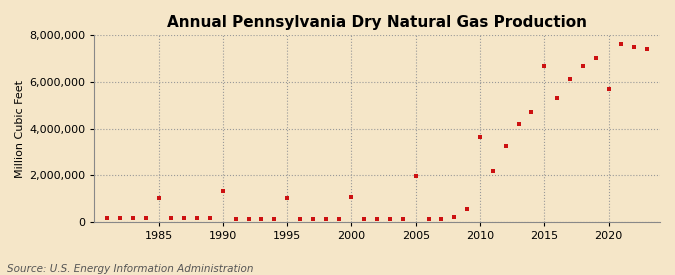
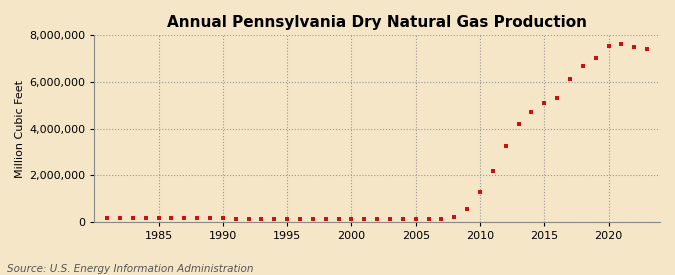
1985: 1,000,000 -> 160,000
1990: 1,300,000 -> 140,000
1995: 1,000,000 -> 130,000
2000: 1,050,000 -> 120,000
2005: 1,950,000 -> 100,000
2010: 3,650,000 -> 1,270,000
2015: 6,700,000 -> 5,090,000
2020: 5,700,000 -> 7,530,000
